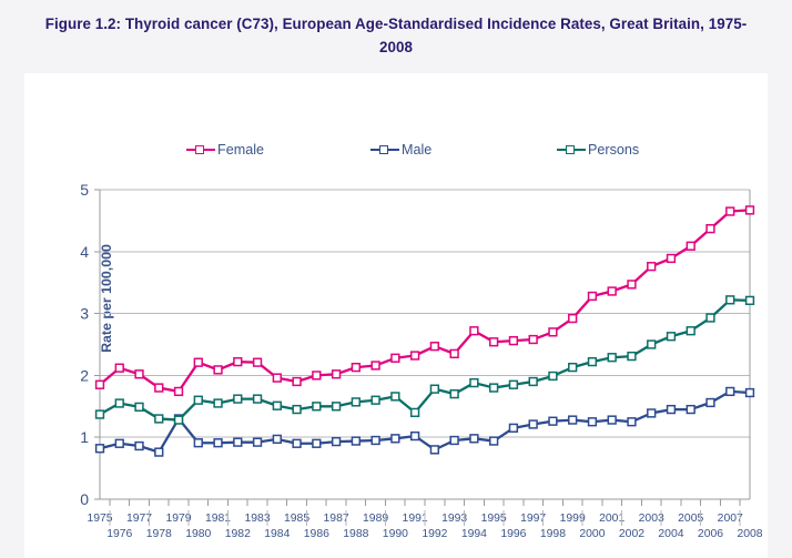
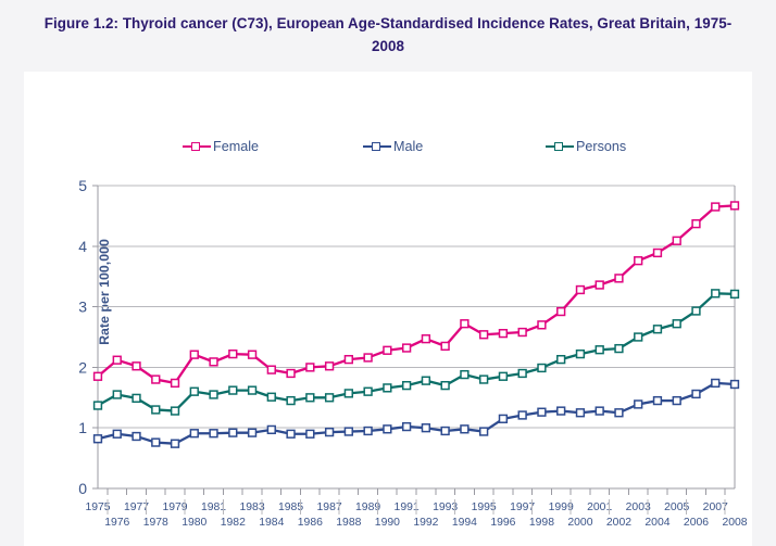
Male/1979: 1.3 -> 0.7
Persons/1991: 1.4 -> 1.7
Male/1992: 0.8 -> 1.0
